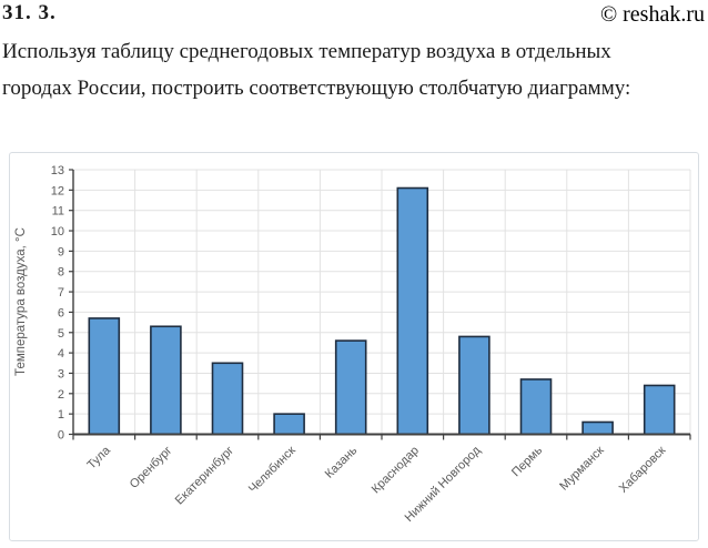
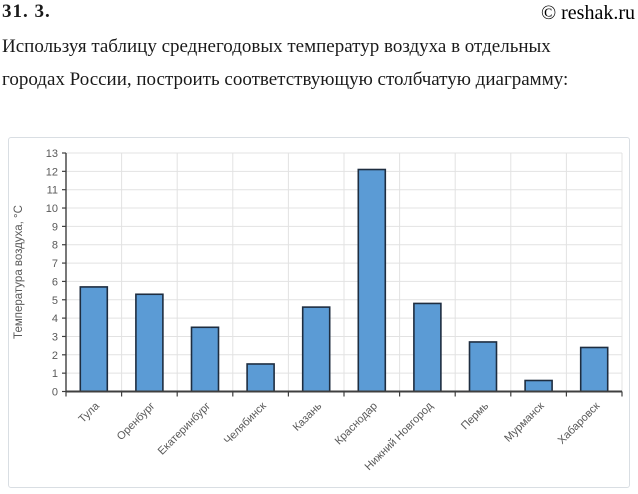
Челябинск: 1.0 -> 1.5
